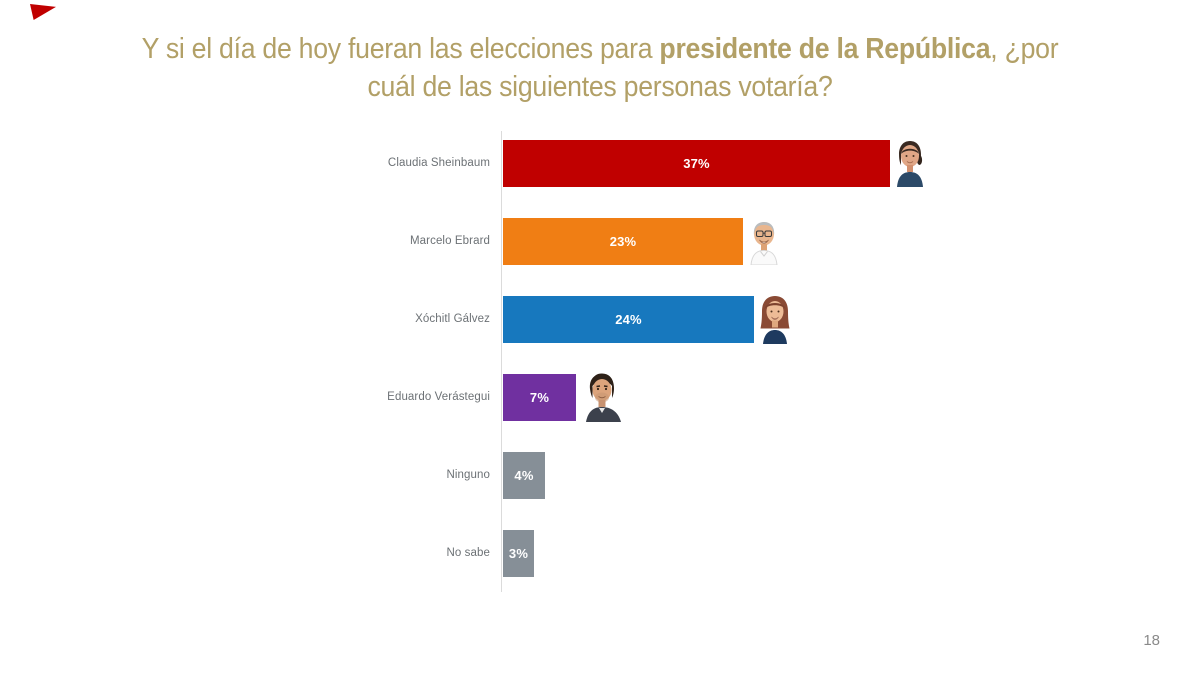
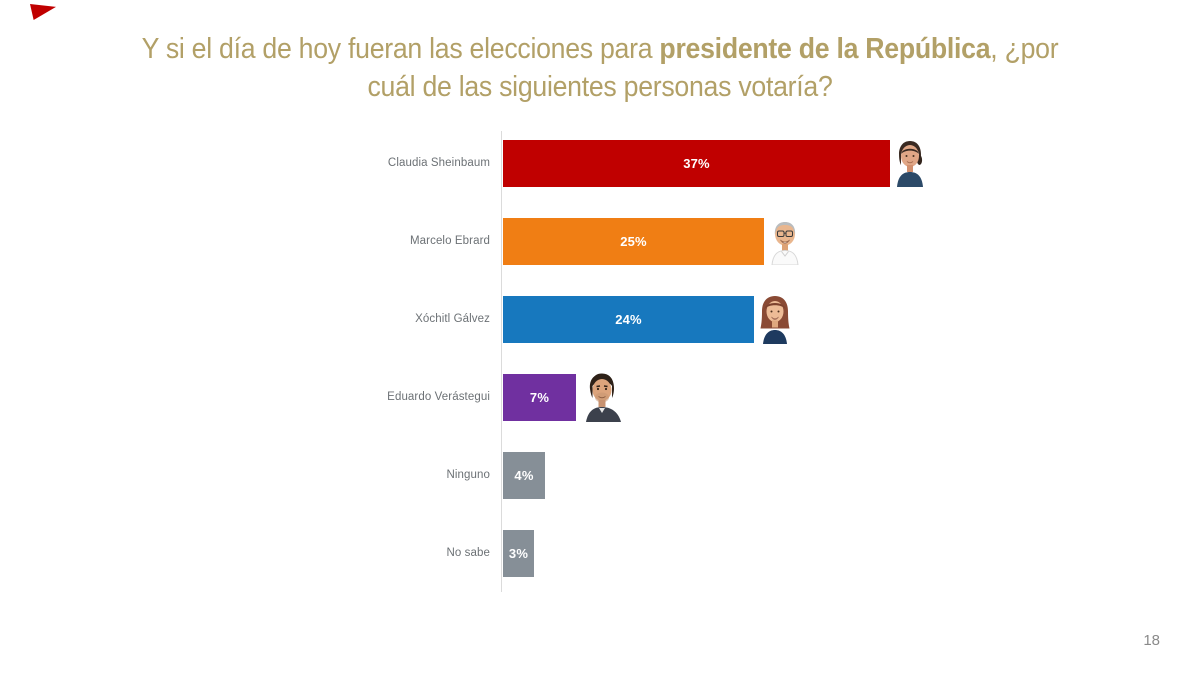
Marcelo Ebrard: 23% -> 25%
